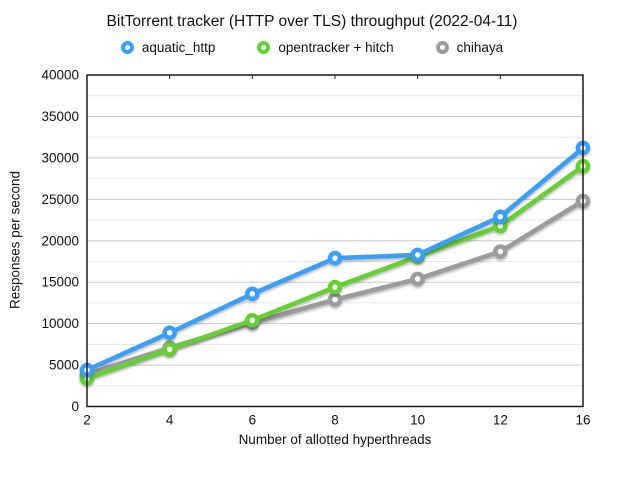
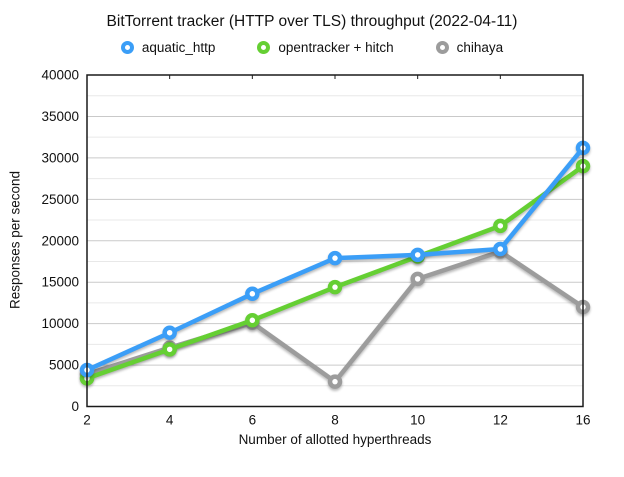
chihaya/8: 13000 -> 3000
aquatic_http/12: 23000 -> 19000
chihaya/16: 25000 -> 12000
